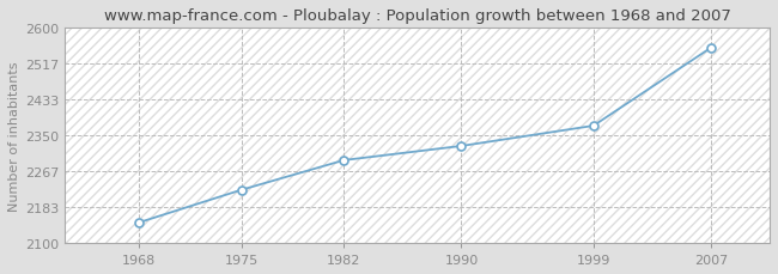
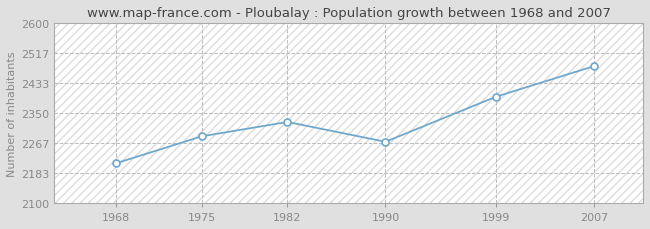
1968: 2147 -> 2210
1975: 2223 -> 2285
1982: 2292 -> 2325
1990: 2325 -> 2270
1999: 2372 -> 2395
2007: 2553 -> 2480
